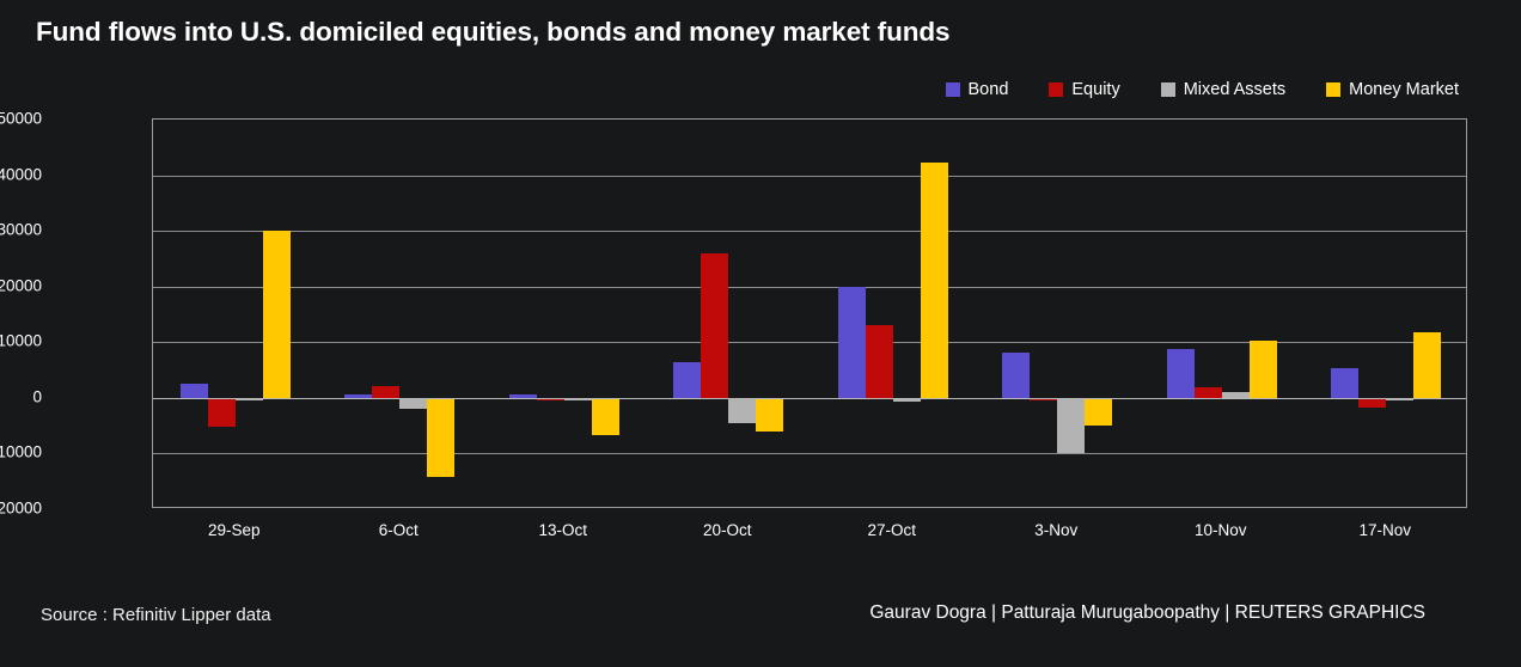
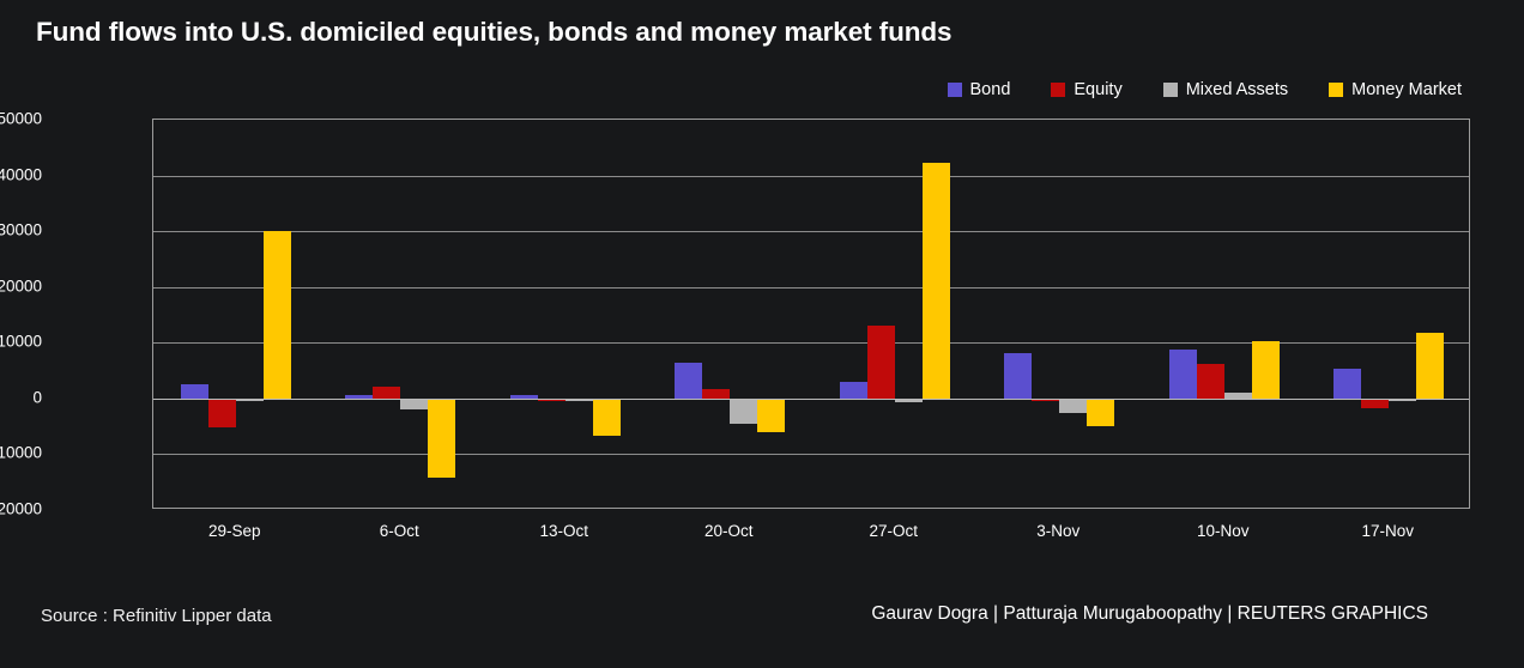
Equity/20-Oct: 26000 -> 2000
Bond/27-Oct: 20000 -> 3000
Mixed Assets/3-Nov: -10000 -> -3000
Equity/10-Nov: 2000 -> 6000
